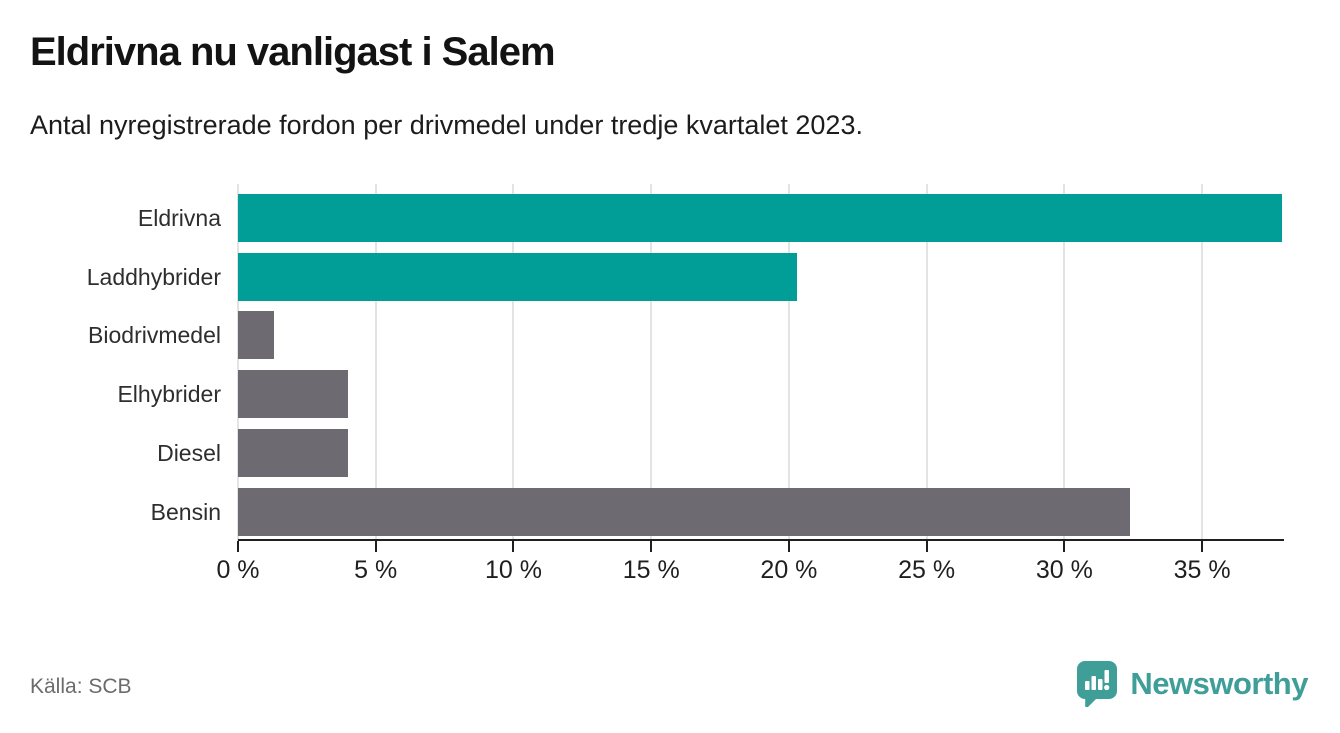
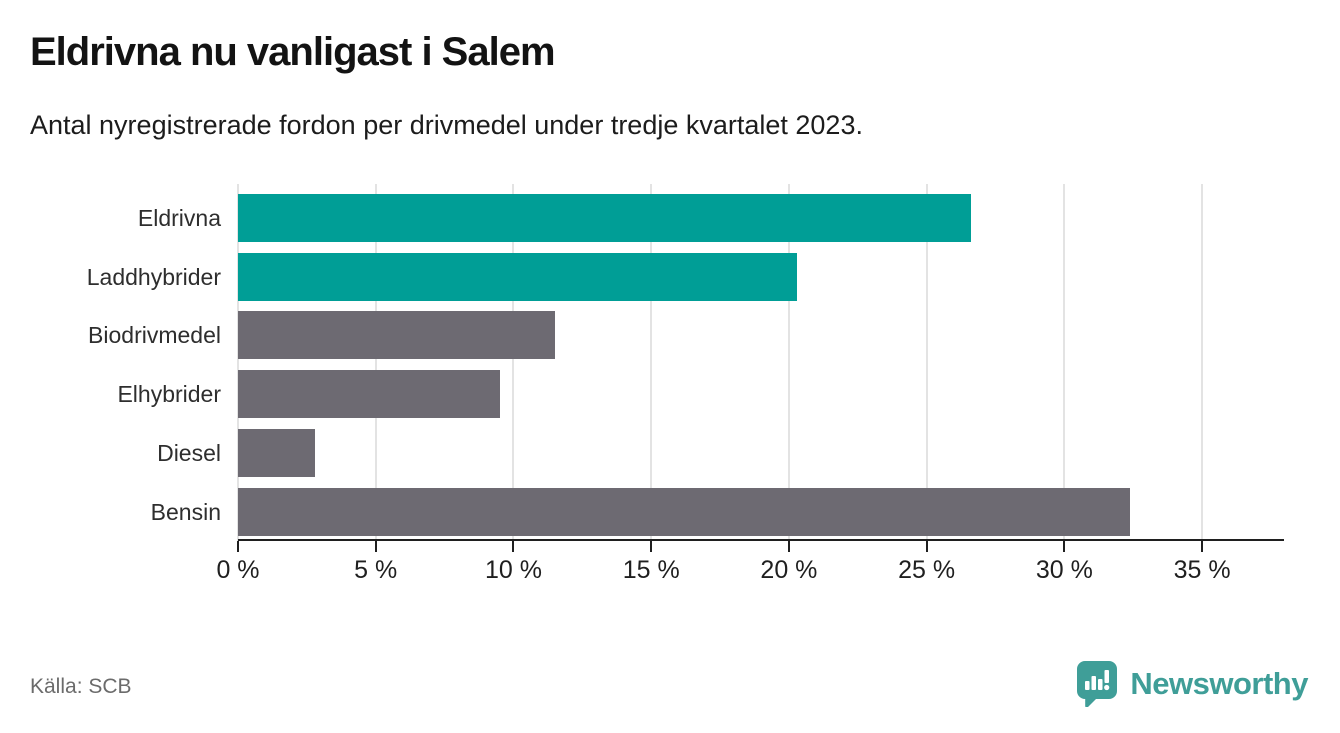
Eldrivna: 37.9% -> 26.6%
Biodrivmedel: 1.3% -> 11.5%
Elhybrider: 4.0% -> 9.5%
Diesel: 4.0% -> 2.8%
